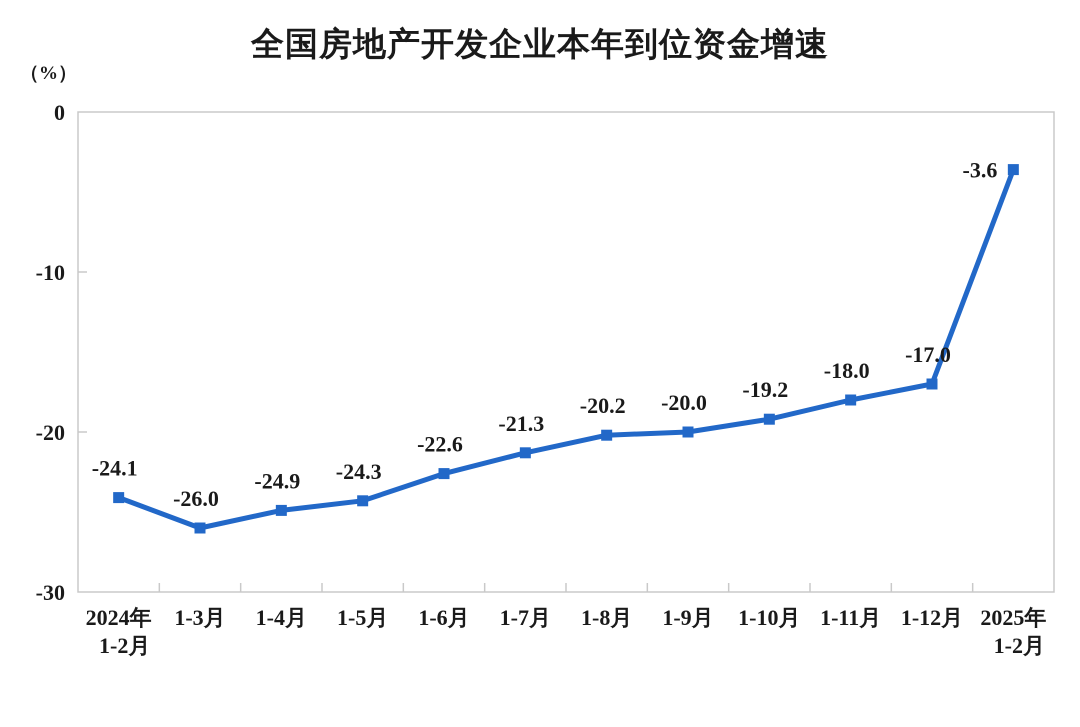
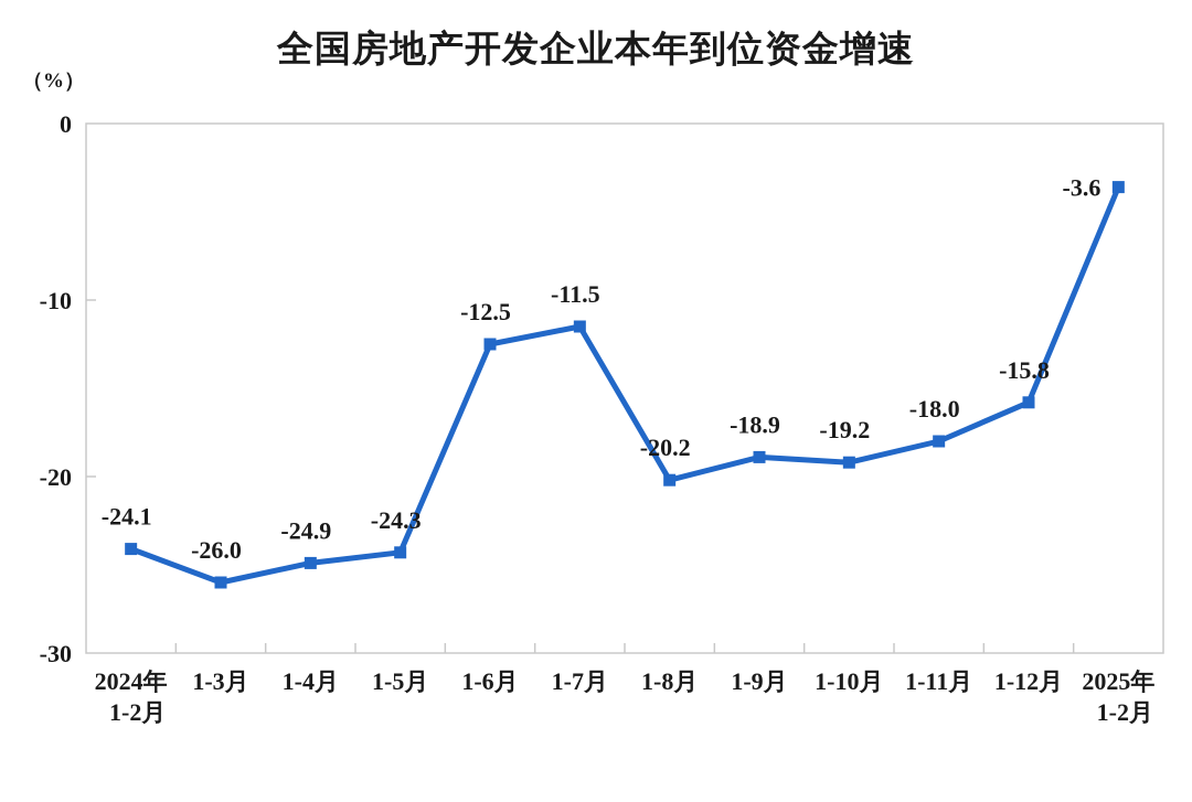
1-6月: -22.6 -> -12.5
1-7月: -21.3 -> -11.5
1-9月: -20.0 -> -18.9
1-12月: -17.0 -> -15.8
